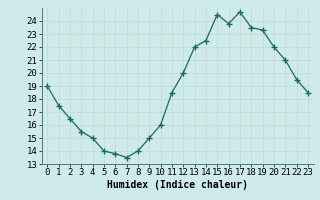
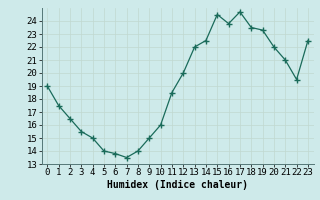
23: 18.5 -> 22.5
